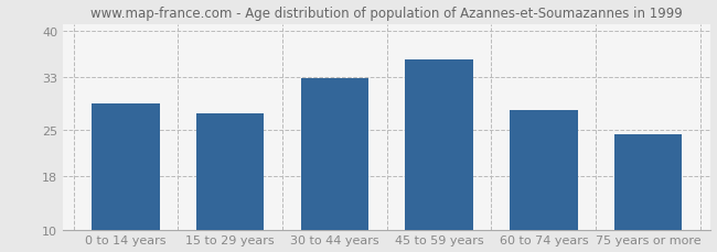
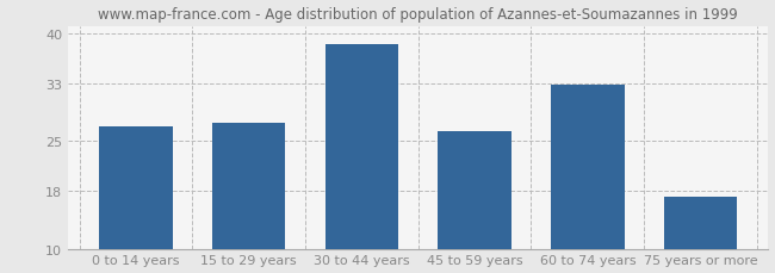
0 to 14 years: 29.0 -> 27.0
30 to 44 years: 32.8 -> 38.5
45 to 59 years: 35.6 -> 26.3
60 to 74 years: 28.0 -> 32.8
75 years or more: 24.4 -> 17.2
